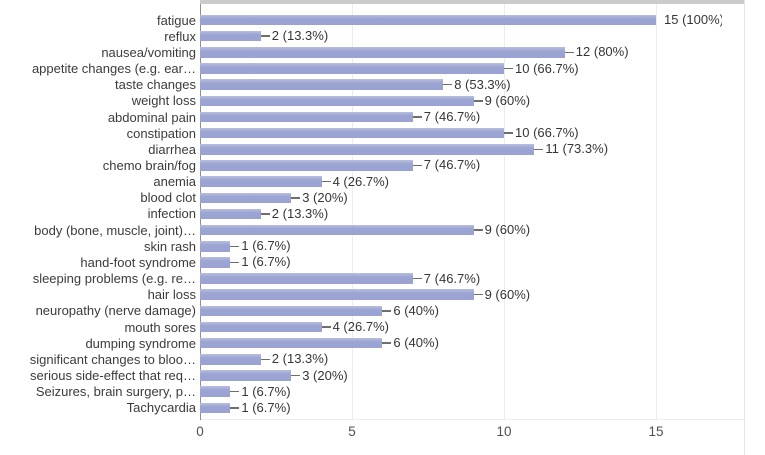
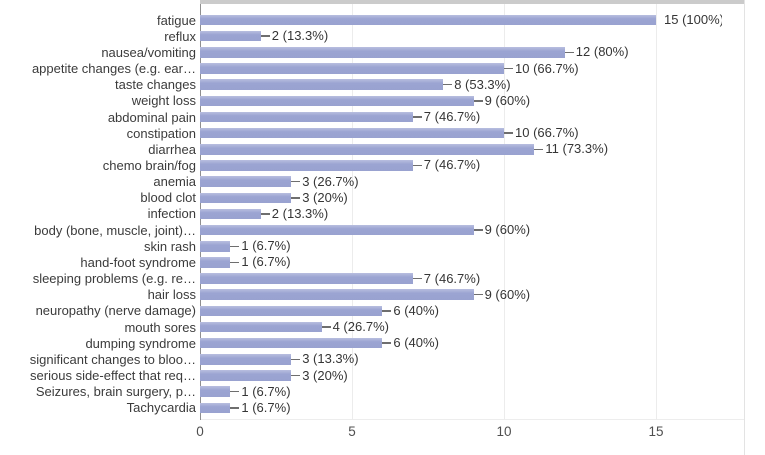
anemia: 4 -> 3
significant changes to bloo…: 2 -> 3
